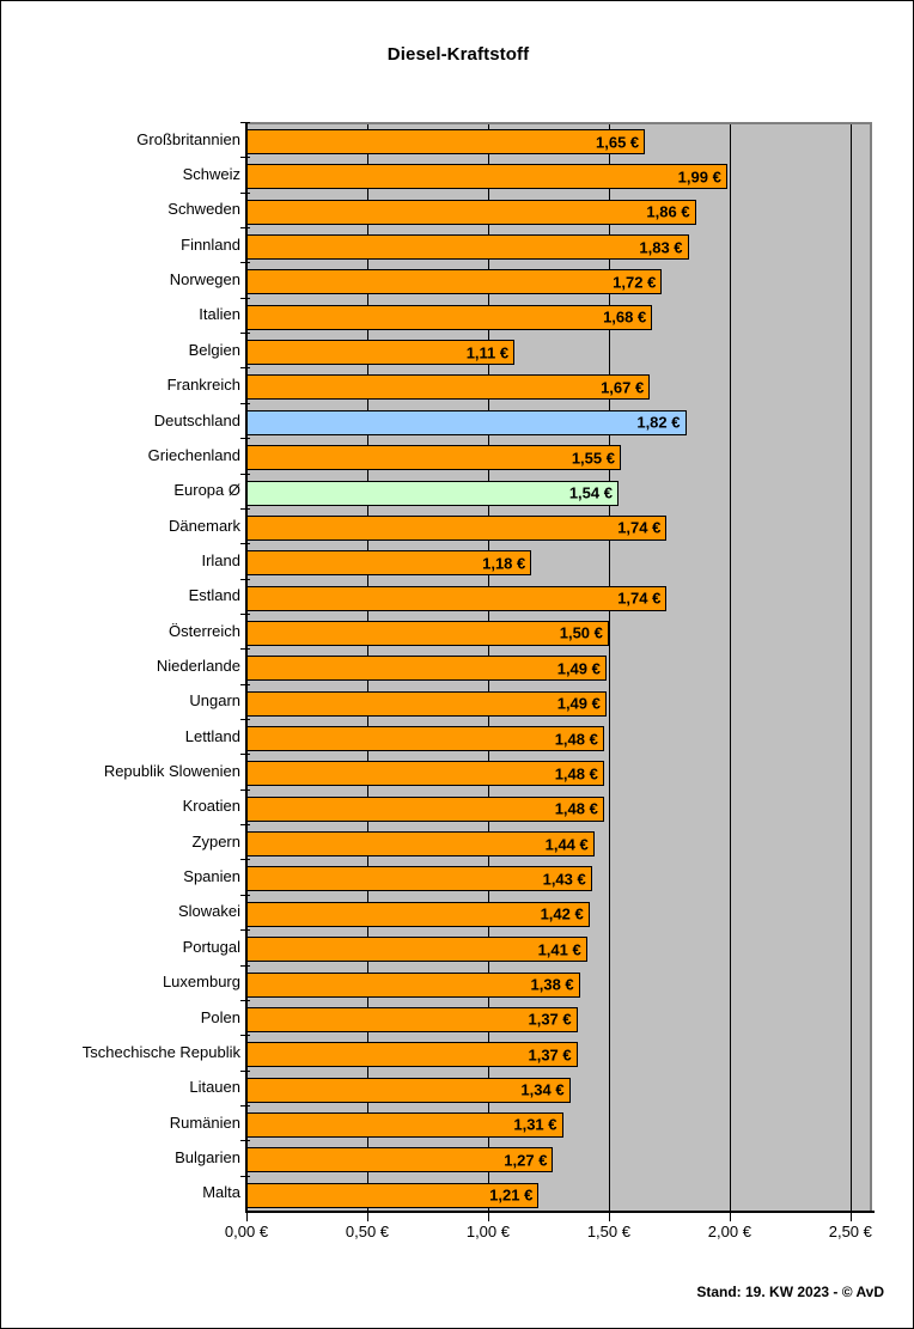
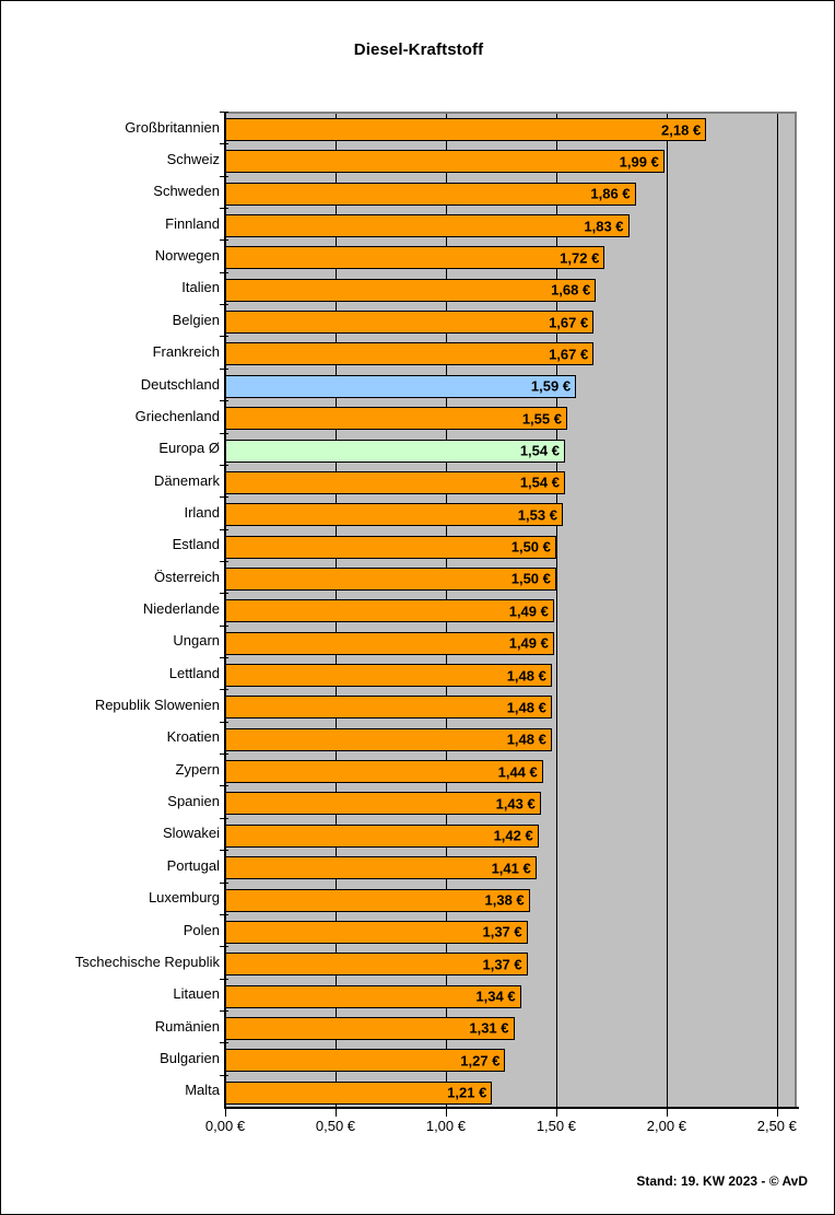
Großbritannien: 1,65 -> 2,18
Belgien: 1,11 -> 1,67
Deutschland: 1,82 -> 1,59
Dänemark: 1,74 -> 1,54
Irland: 1,18 -> 1,53
Estland: 1,74 -> 1,50
